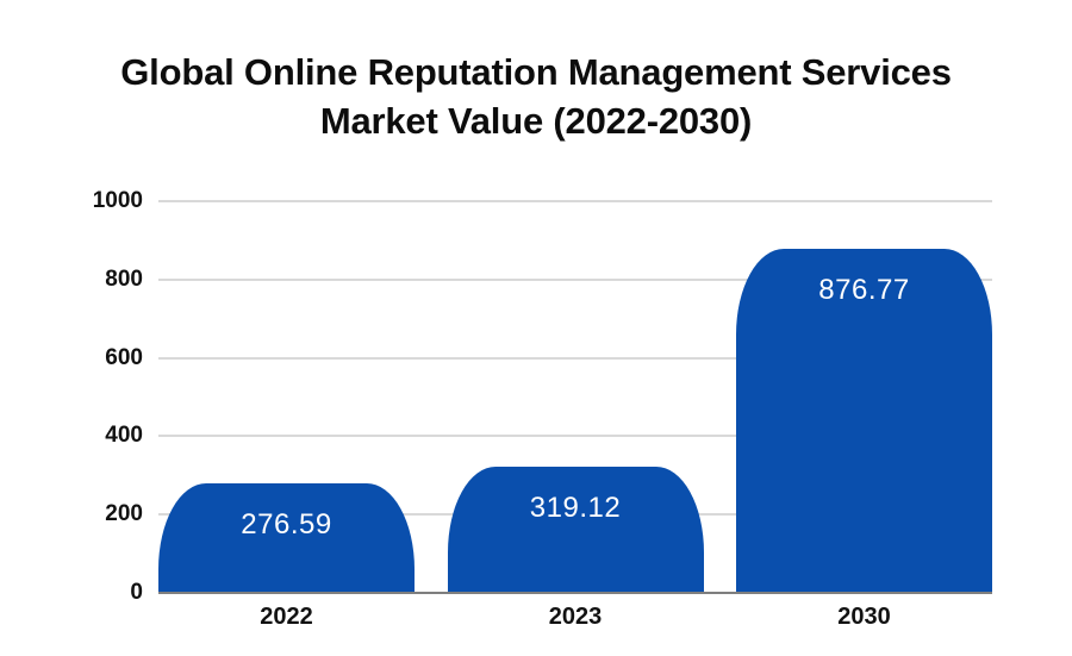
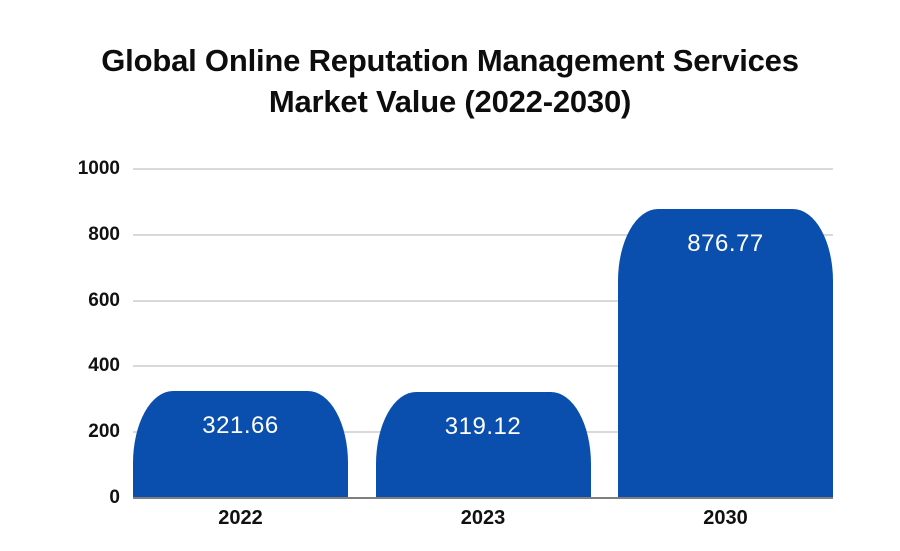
2022: 276.59 -> 321.66
